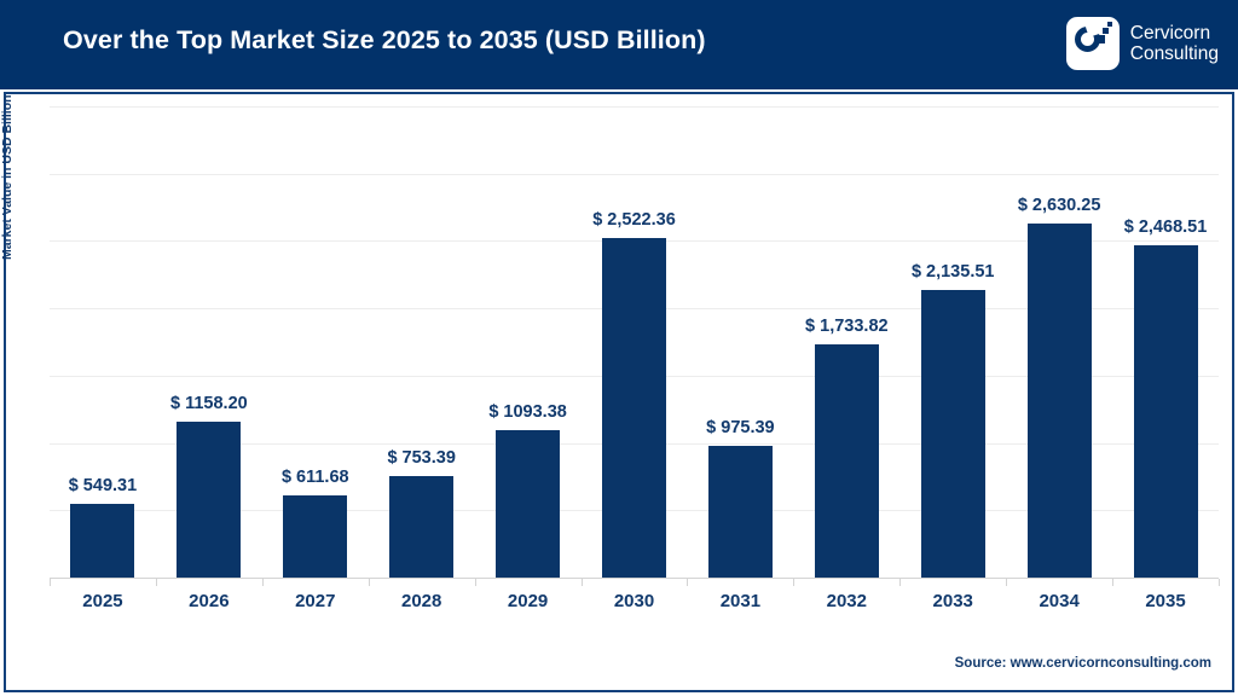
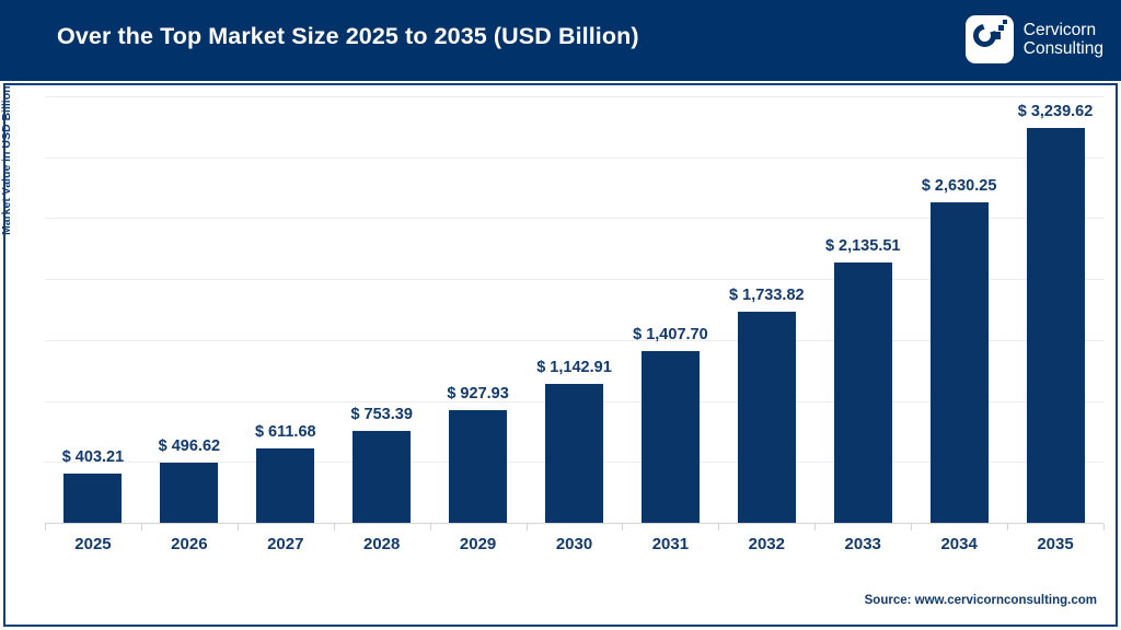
2025: 549.31 -> 403.21
2026: 1158.20 -> 496.62
2029: 1093.38 -> 927.93
2030: 2,522.36 -> 1,142.91
2031: 975.39 -> 1,407.70
2035: 2,468.51 -> 3,239.62
